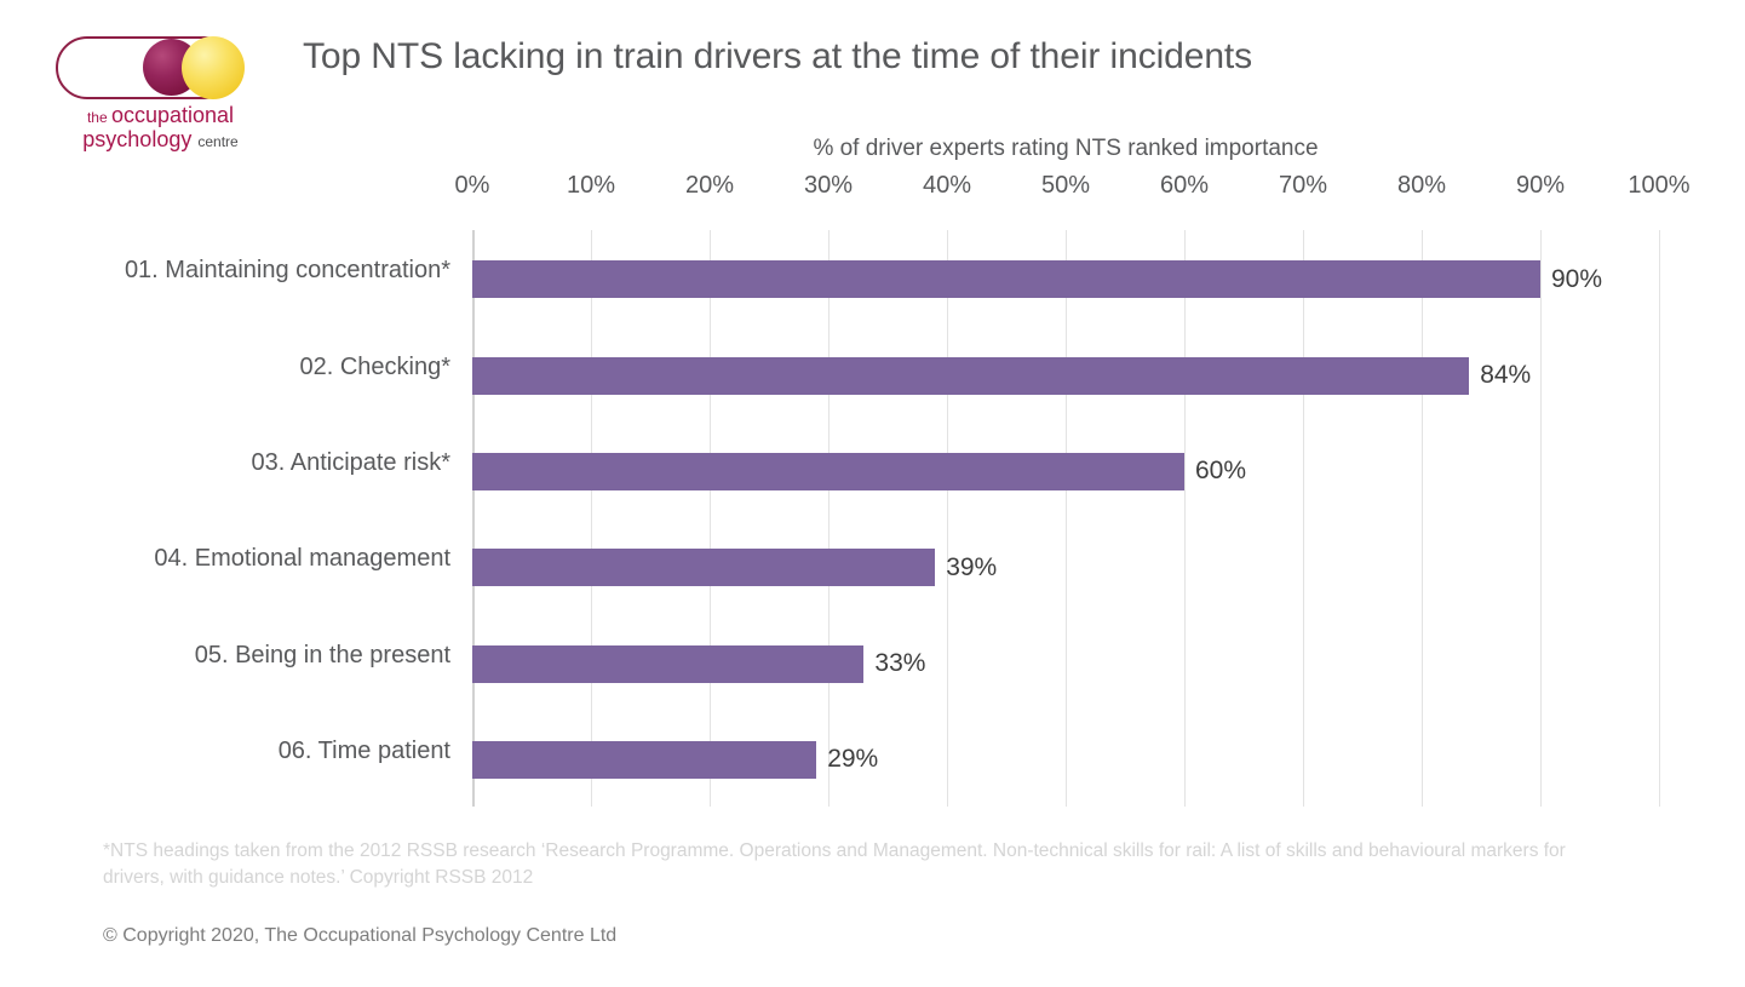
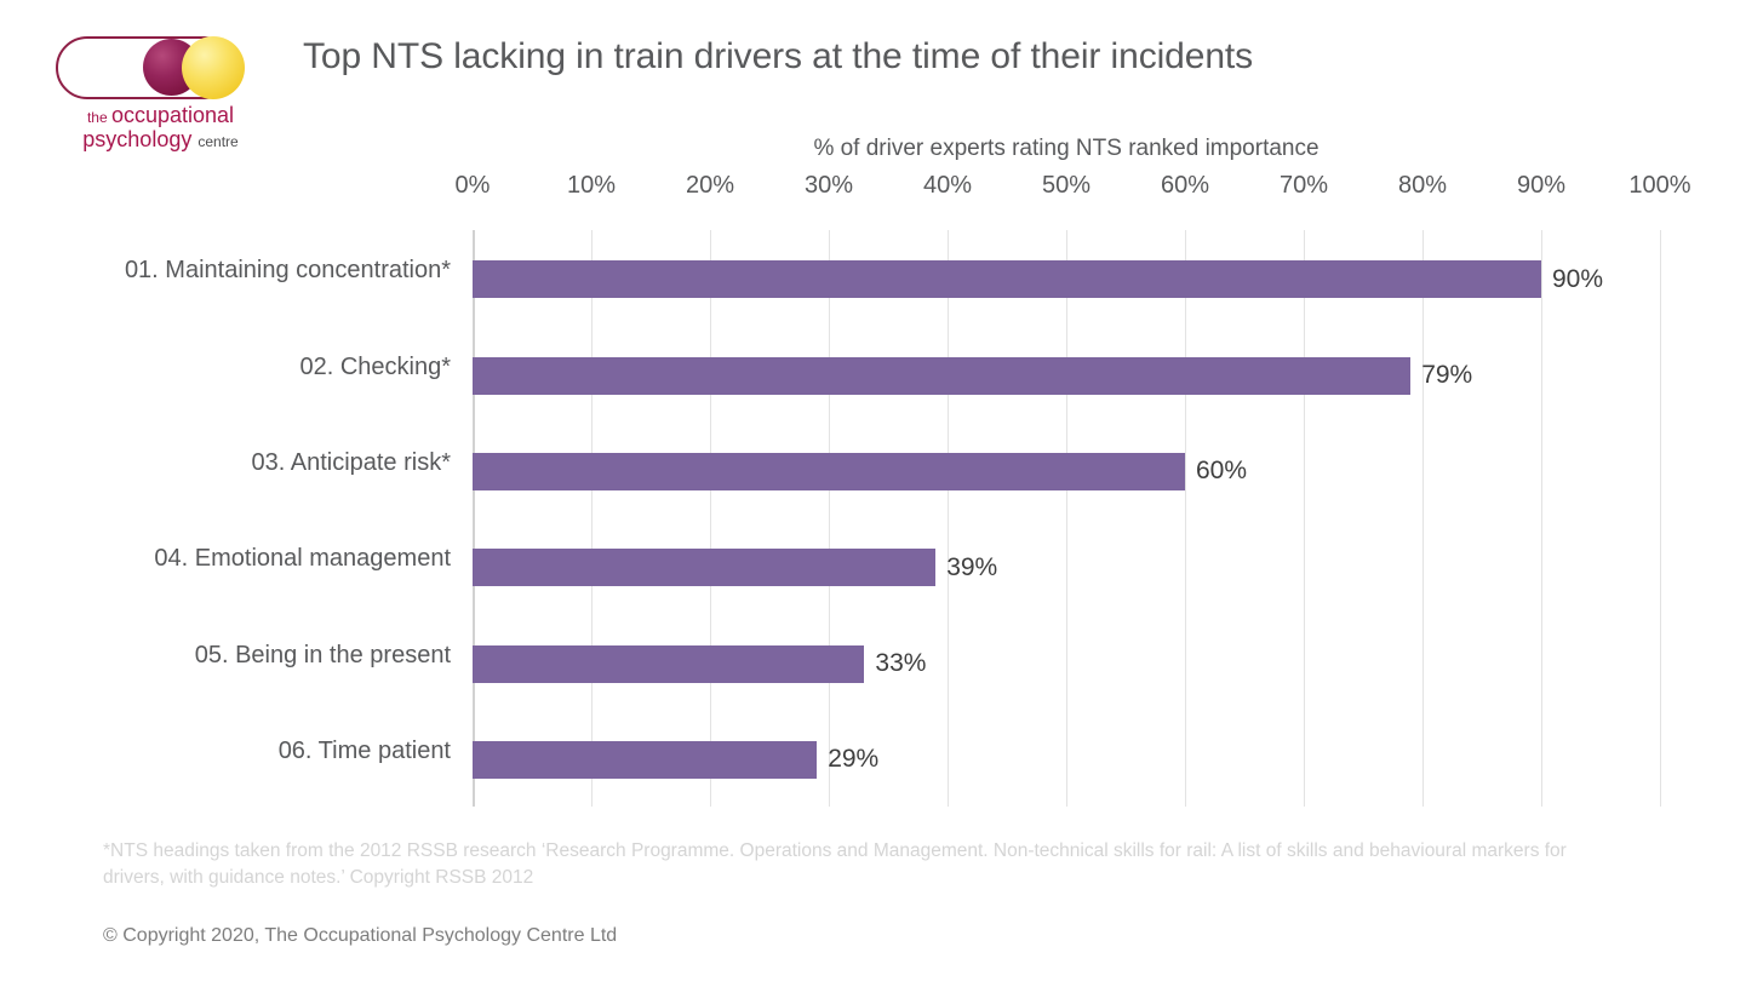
02. Checking*: 84% -> 79%
